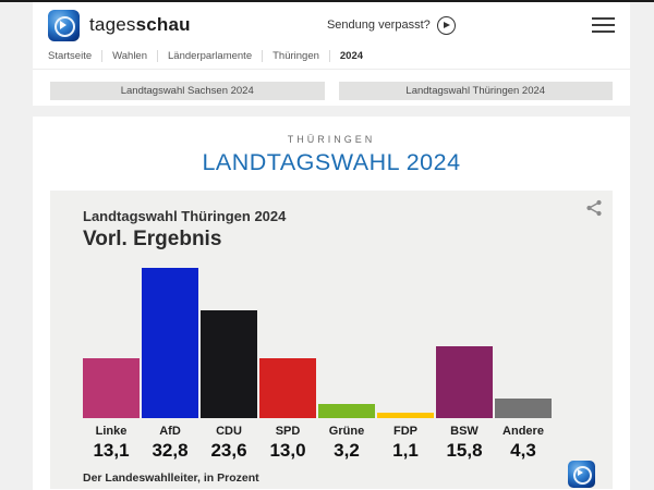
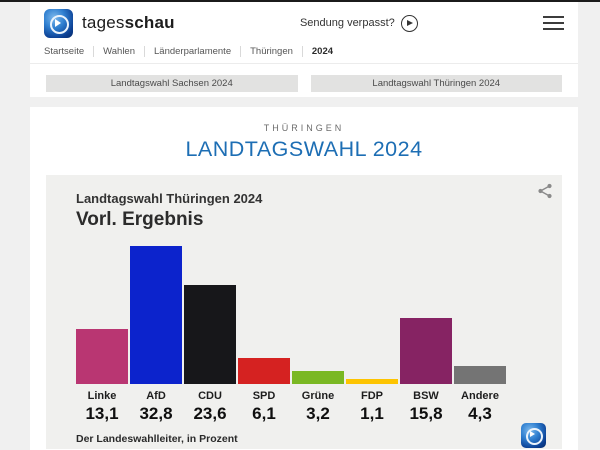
SPD: 13,0 -> 6,1
